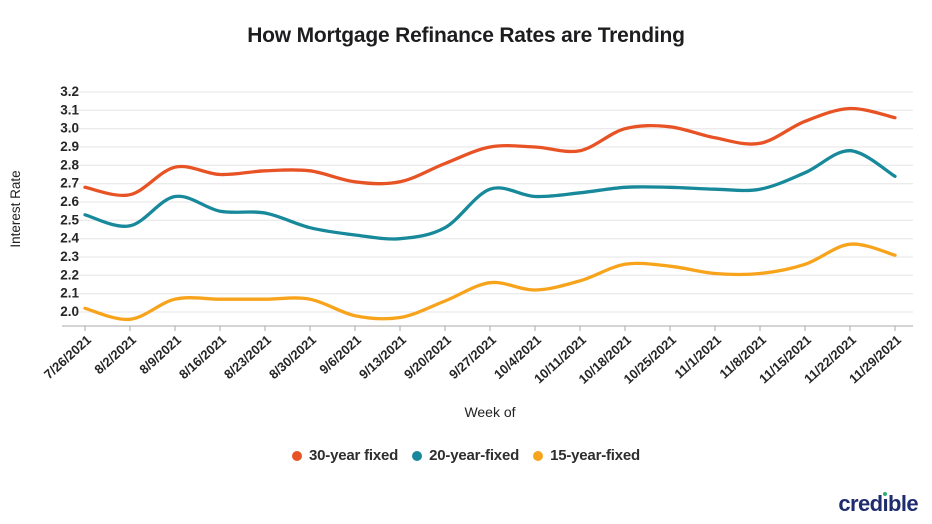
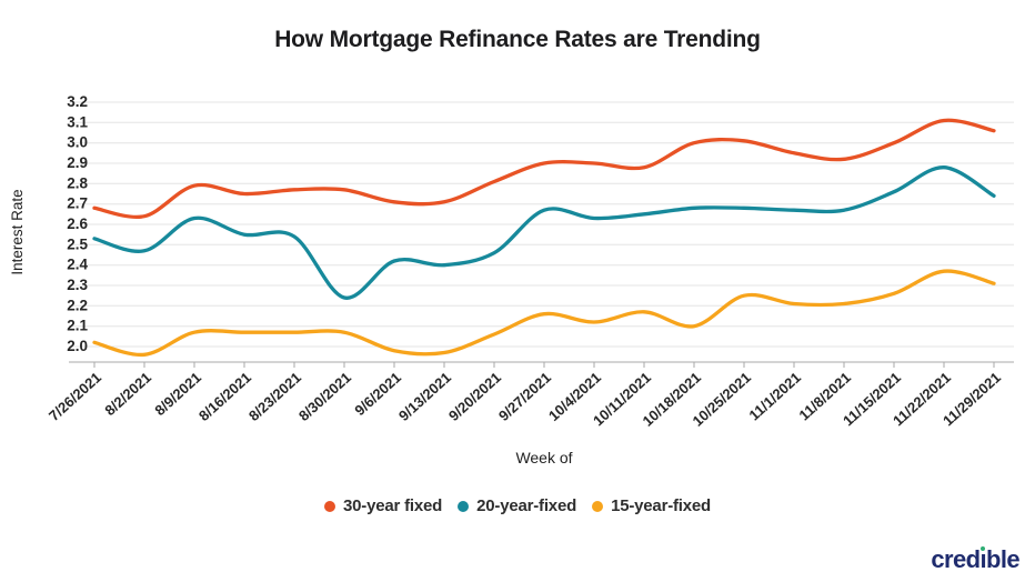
20-year-fixed/8/30/2021: 2.46 -> 2.24
15-year-fixed/10/18/2021: 2.26 -> 2.10
30-year fixed/11/15/2021: 3.04 -> 3.00
